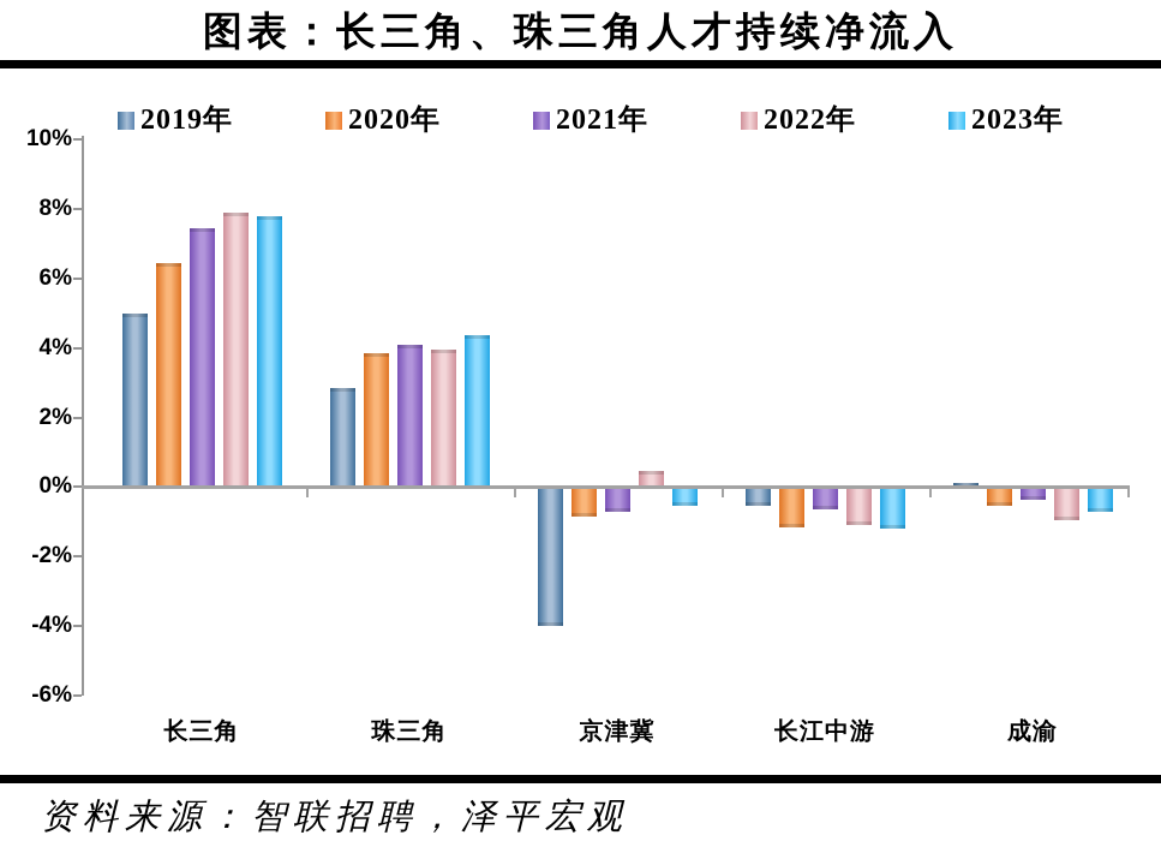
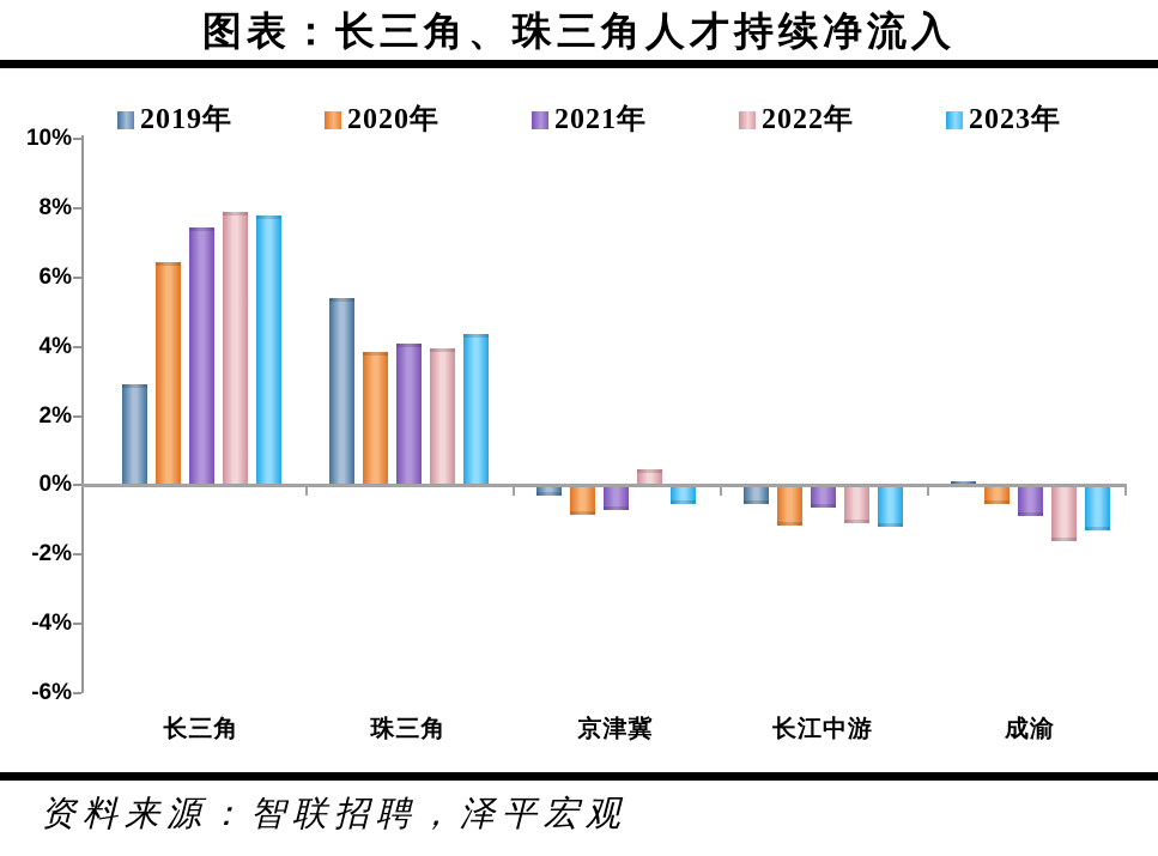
2019年/长三角: 5.0% -> 2.9%
2019年/珠三角: 2.9% -> 5.4%
2019年/京津冀: -4.0% -> -0.3%
2021年/成渝: -0.3% -> -0.9%
2022年/成渝: -0.9% -> -1.6%
2023年/成渝: -0.7% -> -1.3%
